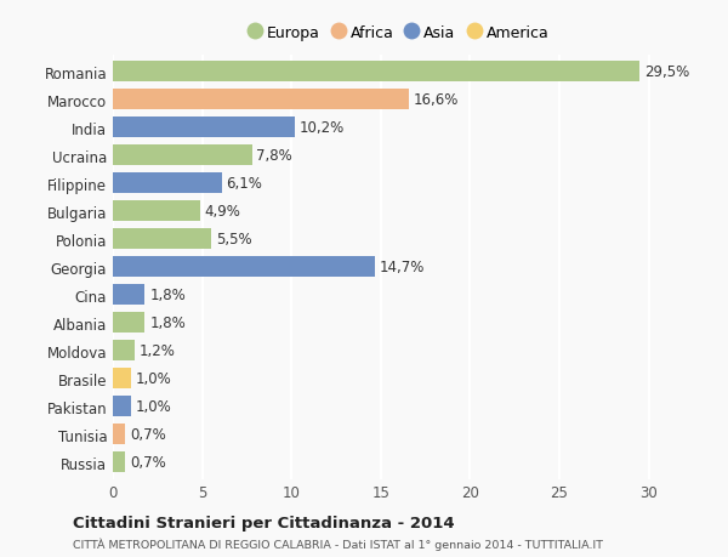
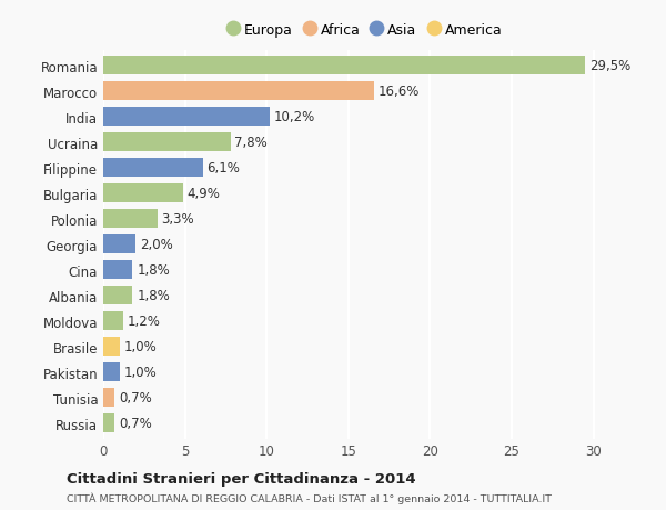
Polonia: 5,5% -> 3,3%
Georgia: 14,7% -> 2,0%
